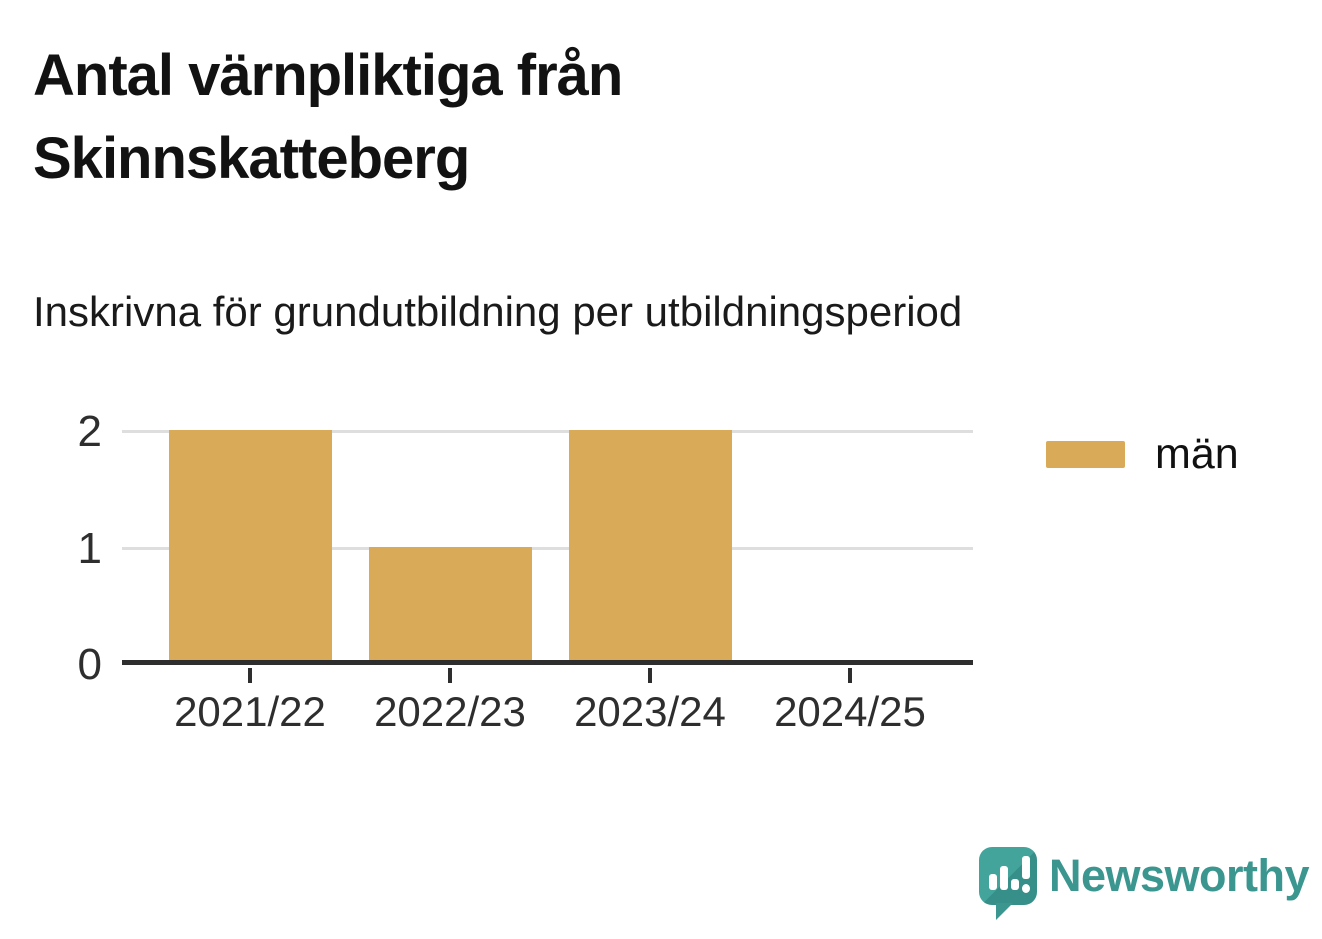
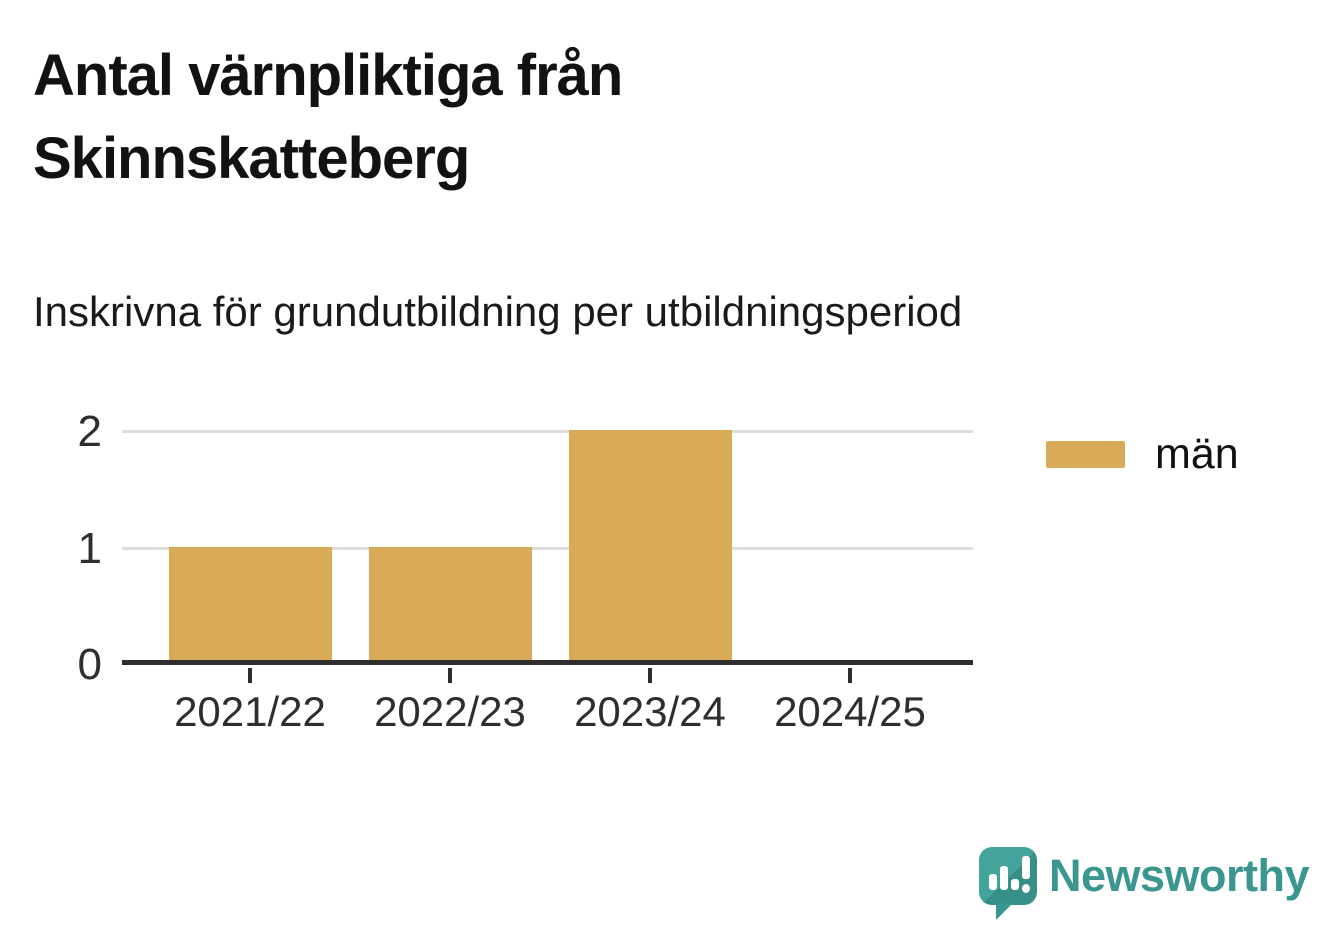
2021/22: 2 -> 1
